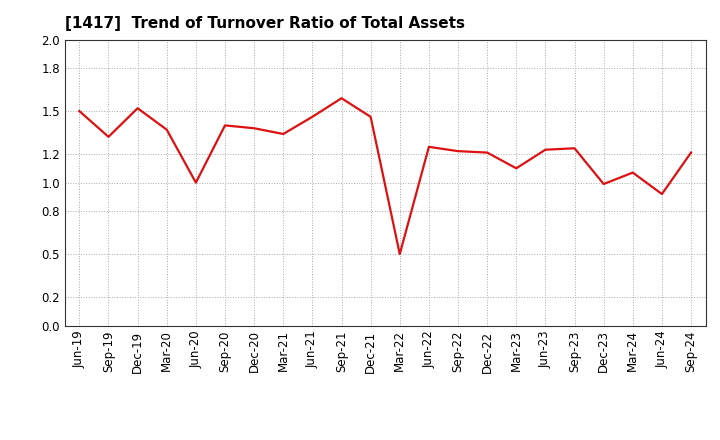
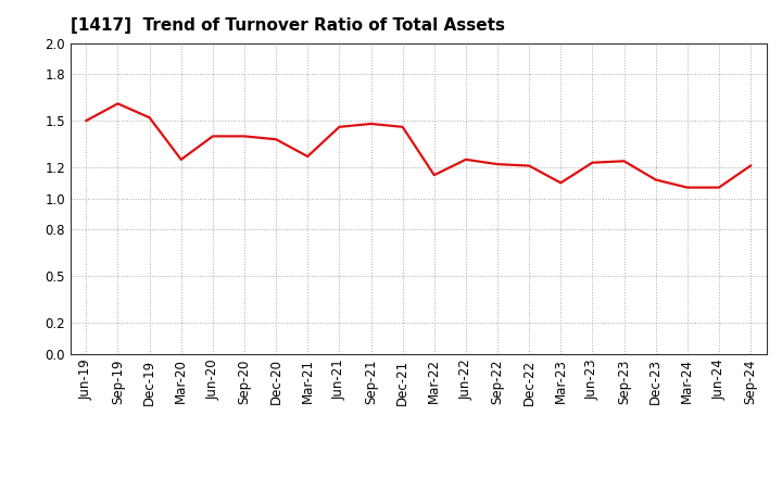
Sep-19: 1.32 -> 1.61
Mar-20: 1.37 -> 1.25
Jun-20: 1.00 -> 1.40
Mar-21: 1.34 -> 1.27
Sep-21: 1.59 -> 1.48
Mar-22: 0.50 -> 1.15
Dec-23: 0.99 -> 1.12
Jun-24: 0.92 -> 1.07
